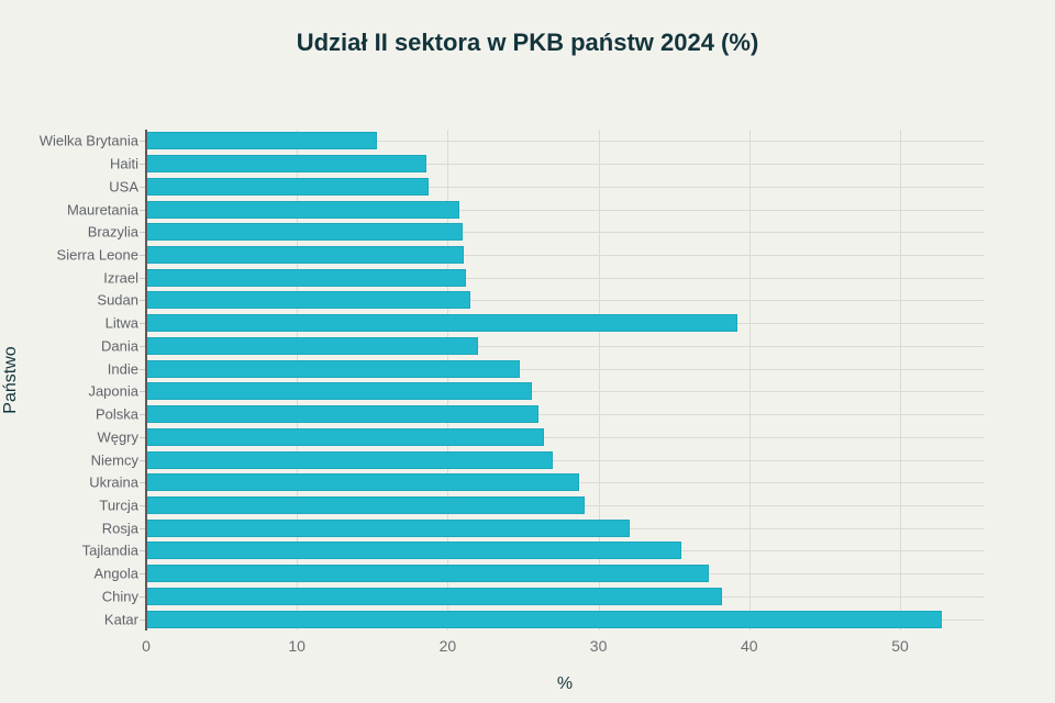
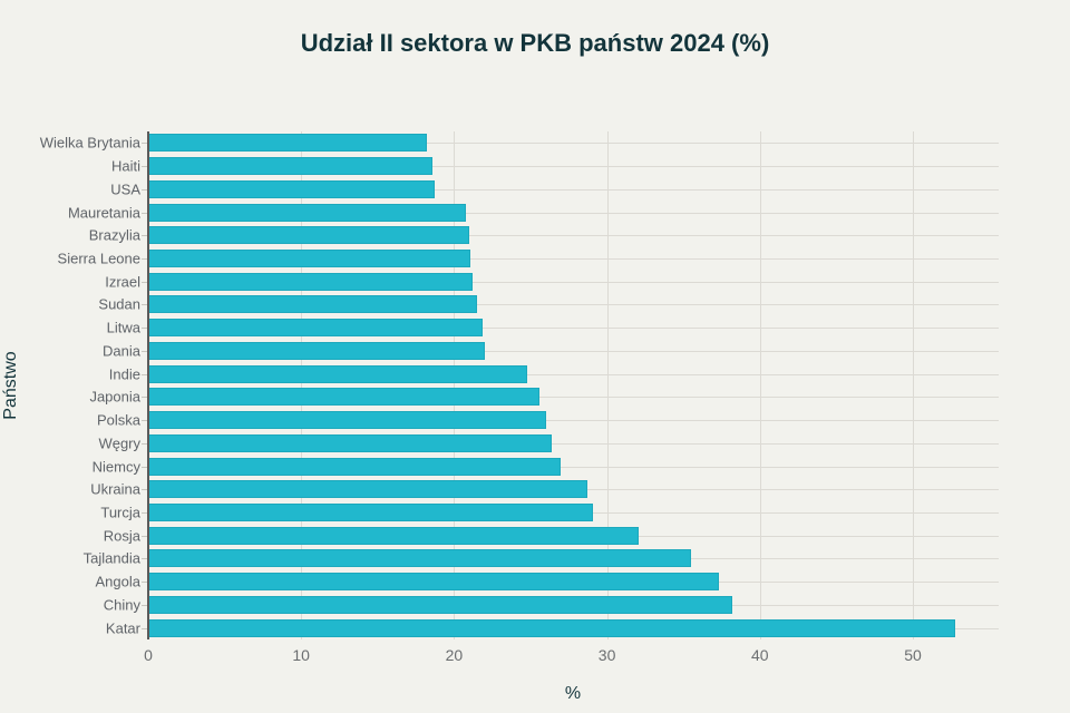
Wielka Brytania: 15.3 -> 18.2
Litwa: 39.2 -> 21.9
